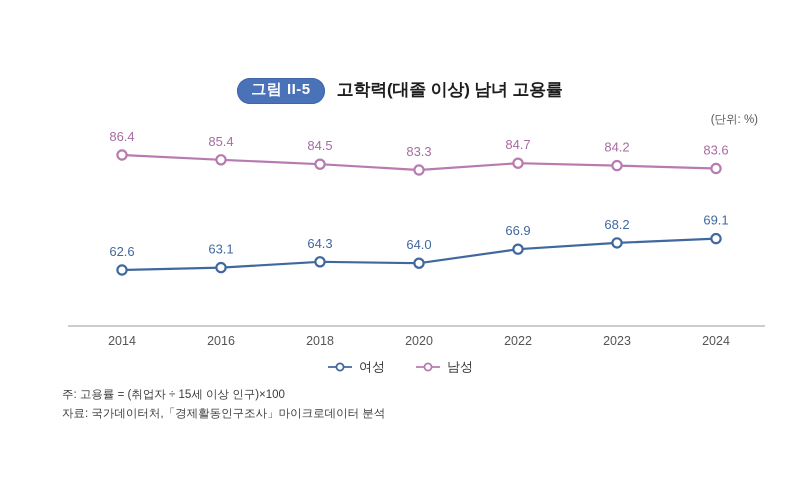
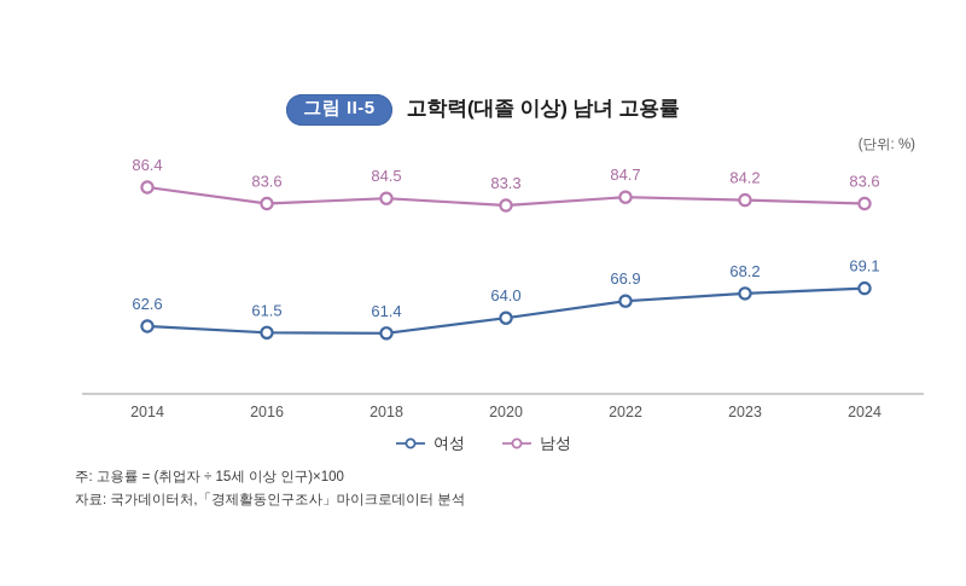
여성/2016: 63.1 -> 61.5
남성/2016: 85.4 -> 83.6
여성/2018: 64.3 -> 61.4
